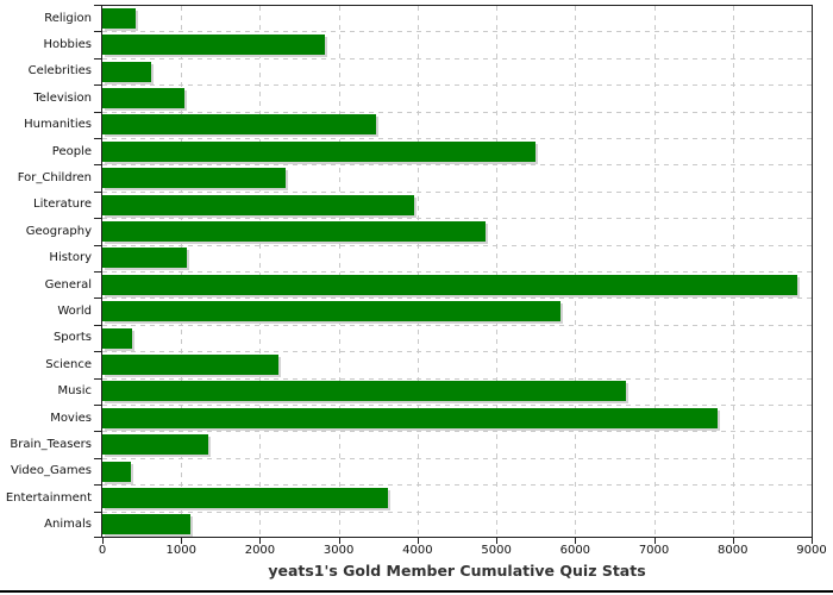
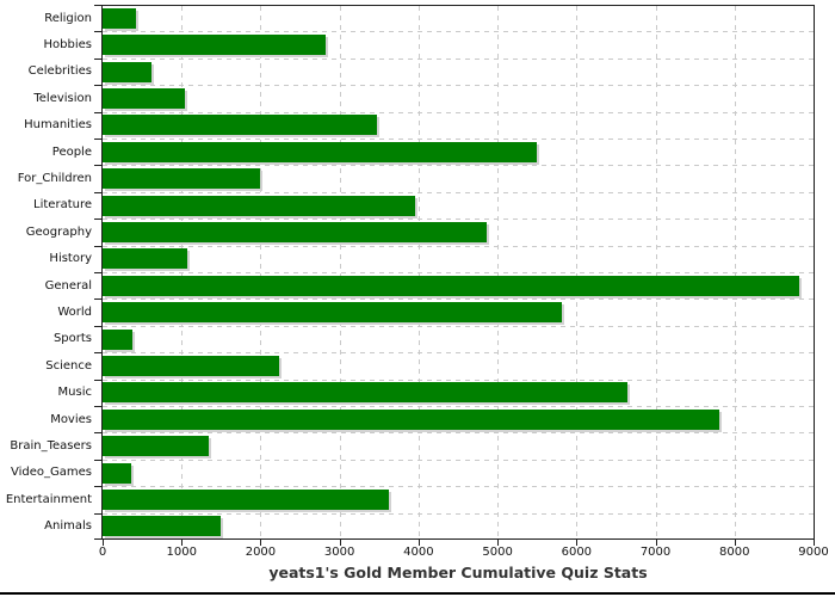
For_Children: 2300 -> 2000
Animals: 1100 -> 1500
